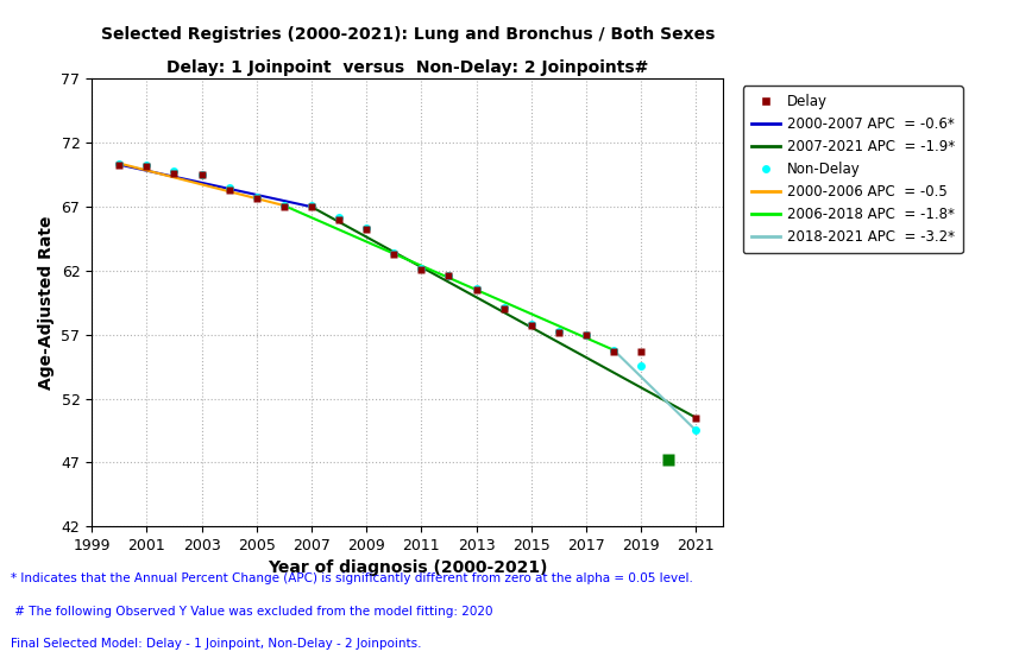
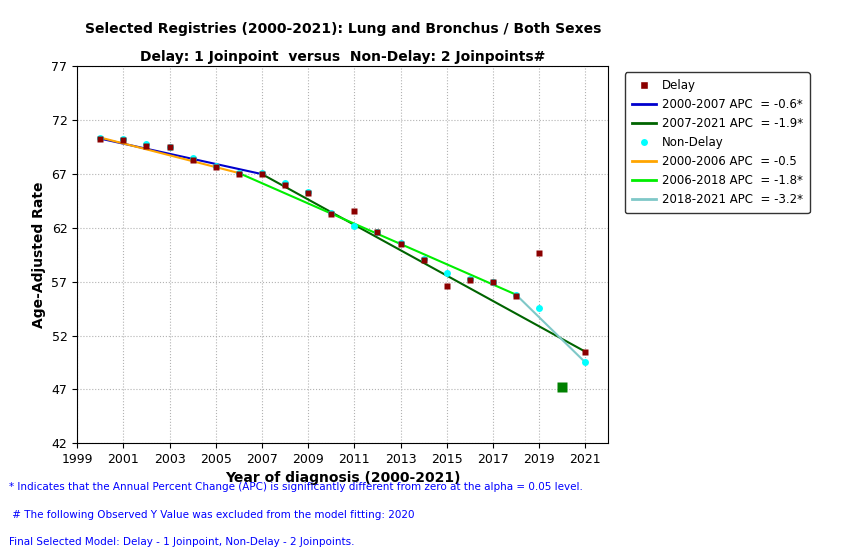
Delay/2011: 62.1 -> 63.6
Delay/2015: 57.7 -> 56.6
Delay/2019: 55.7 -> 59.7
